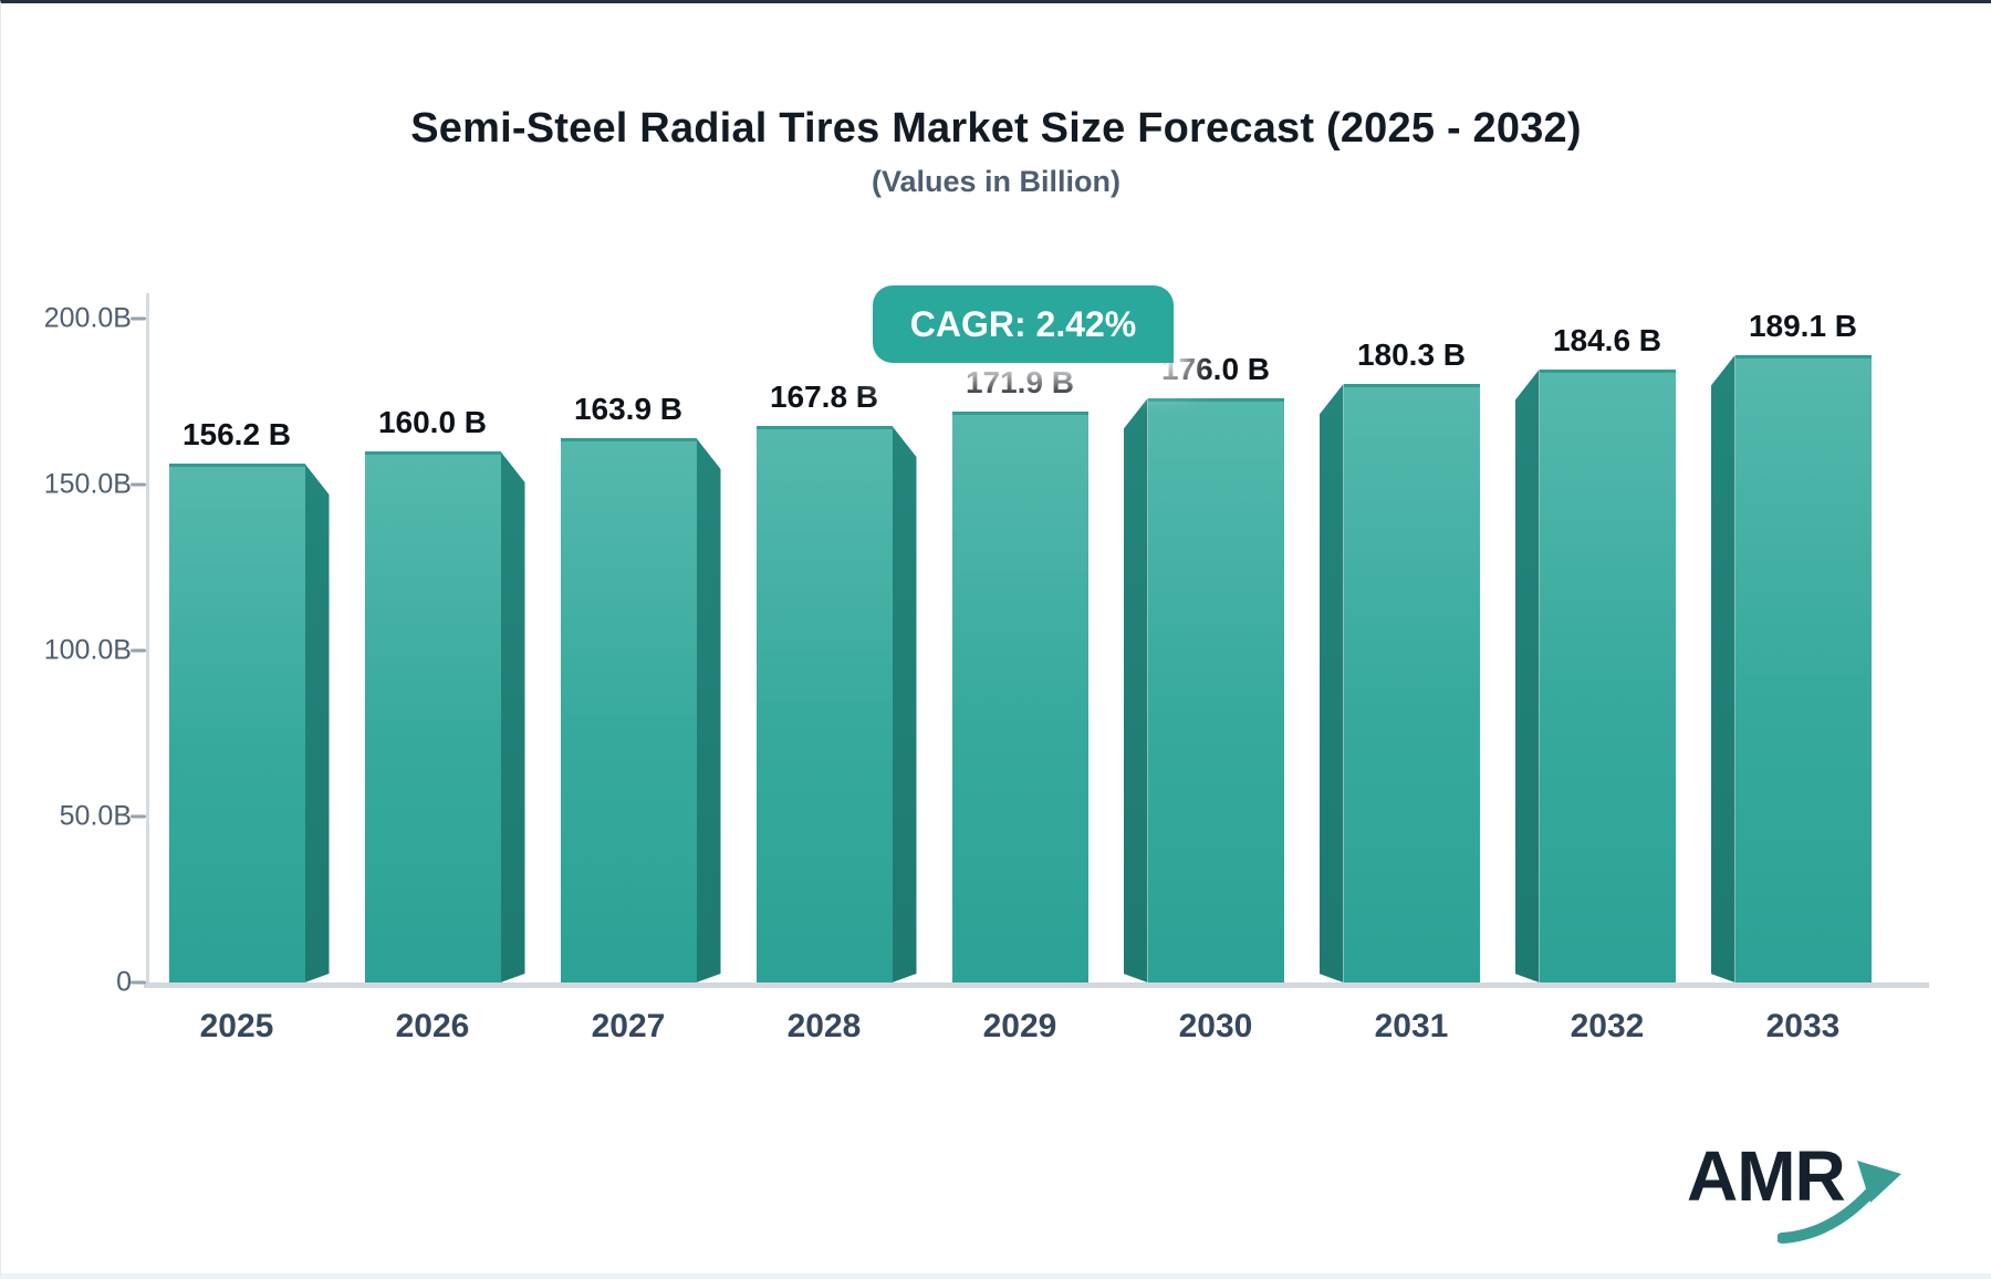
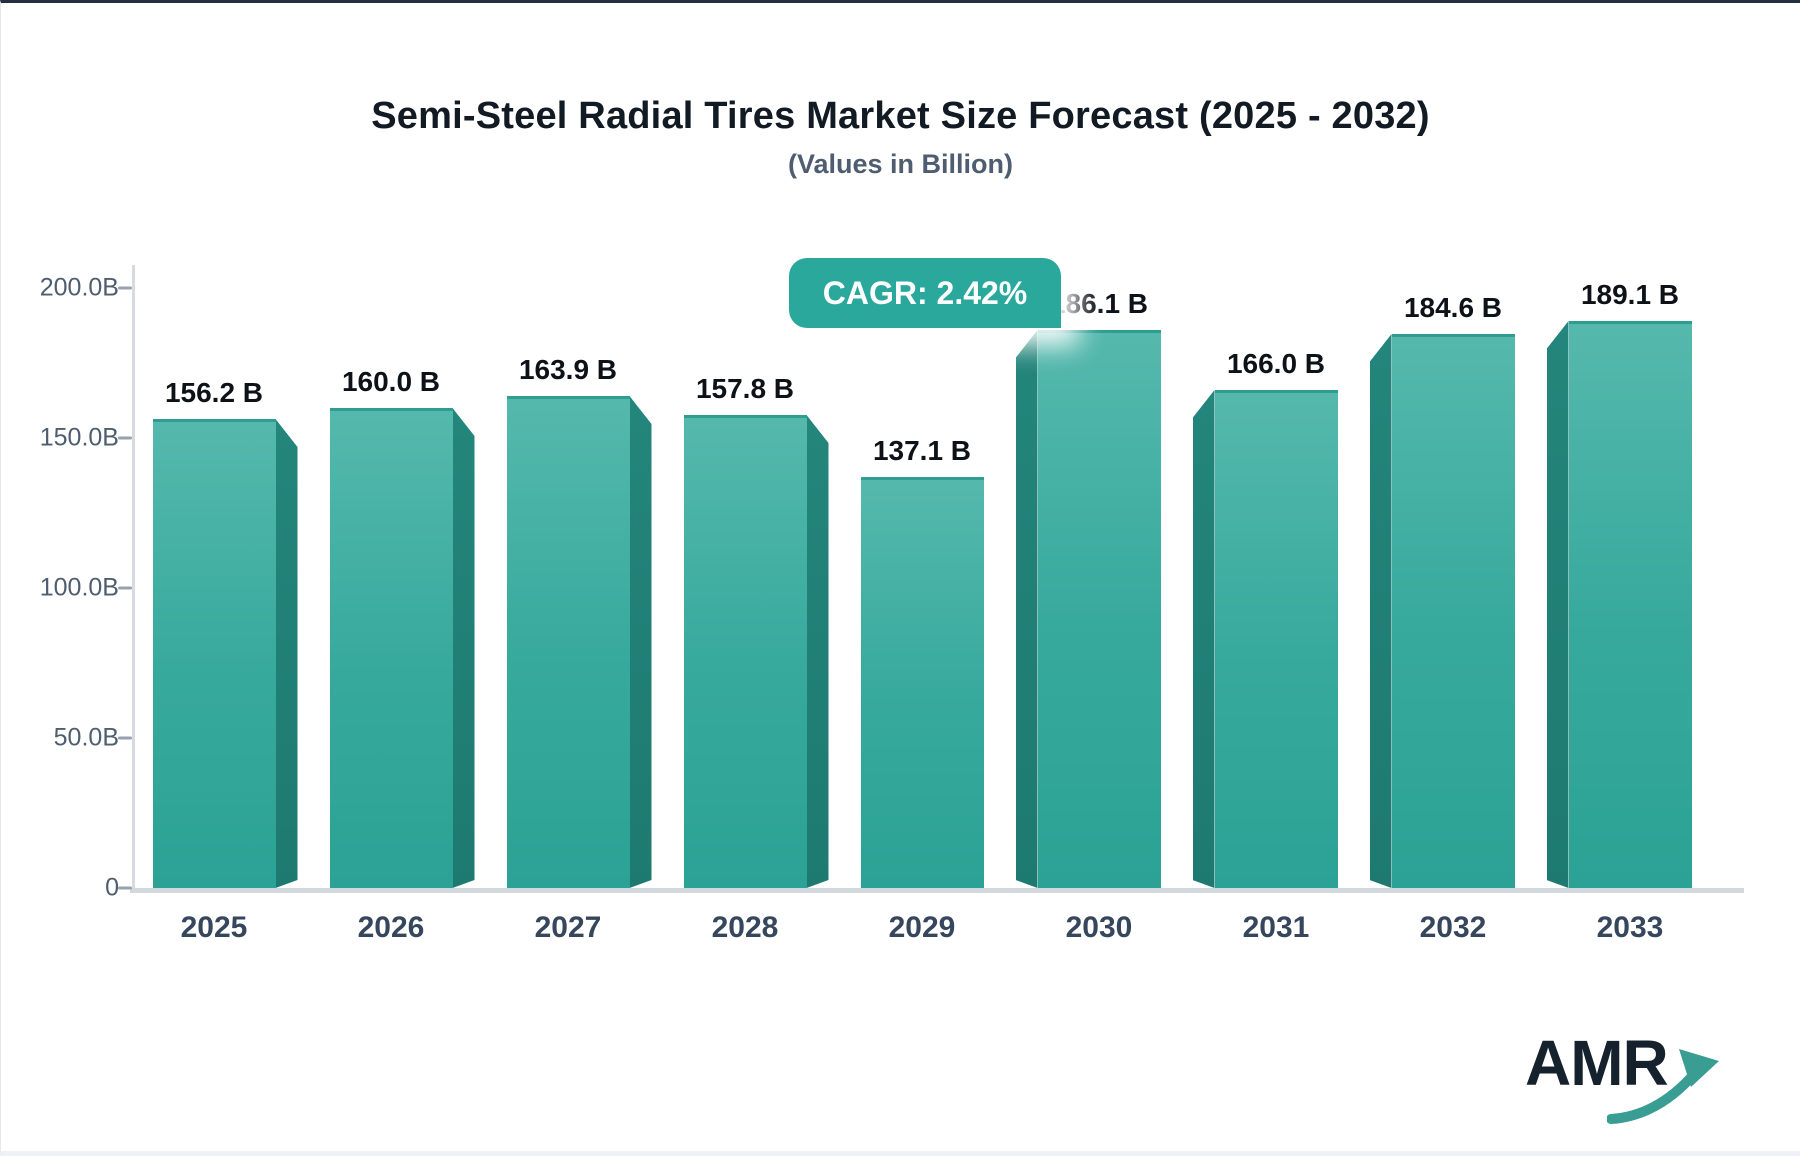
2028: 167.8 -> 157.8
2029: 171.9 -> 137.1
2030: 176.0 -> 186.1
2031: 180.3 -> 166.0
